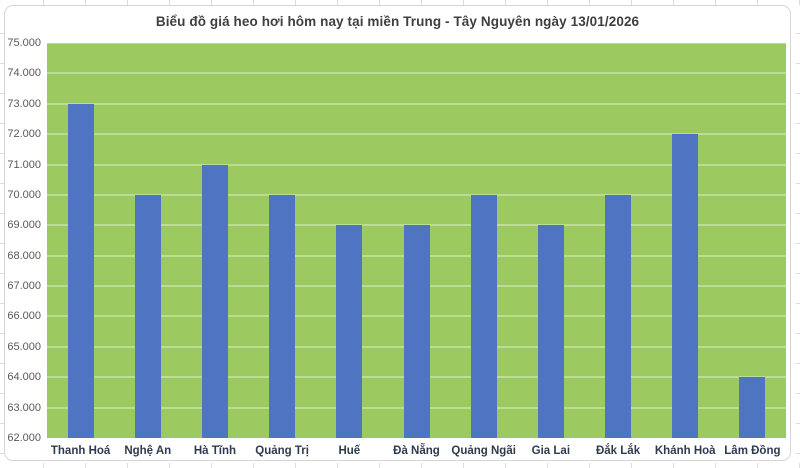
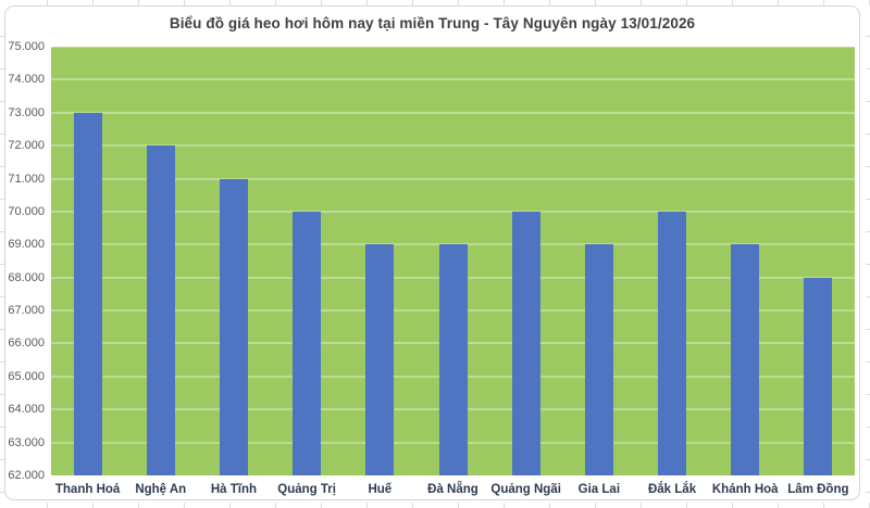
Nghệ An: 70000 -> 72000
Khánh Hoà: 72000 -> 69000
Lâm Đồng: 64000 -> 68000
